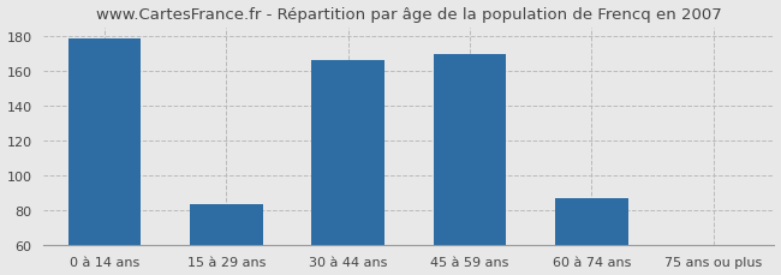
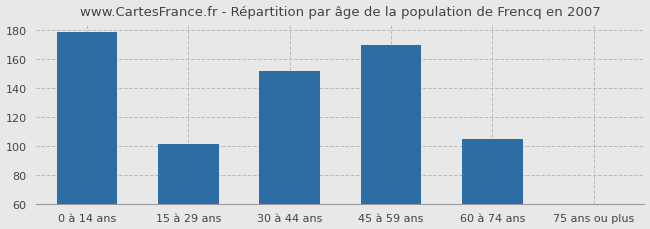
15 à 29 ans: 83 -> 101
30 à 44 ans: 166 -> 152
60 à 74 ans: 87 -> 105
